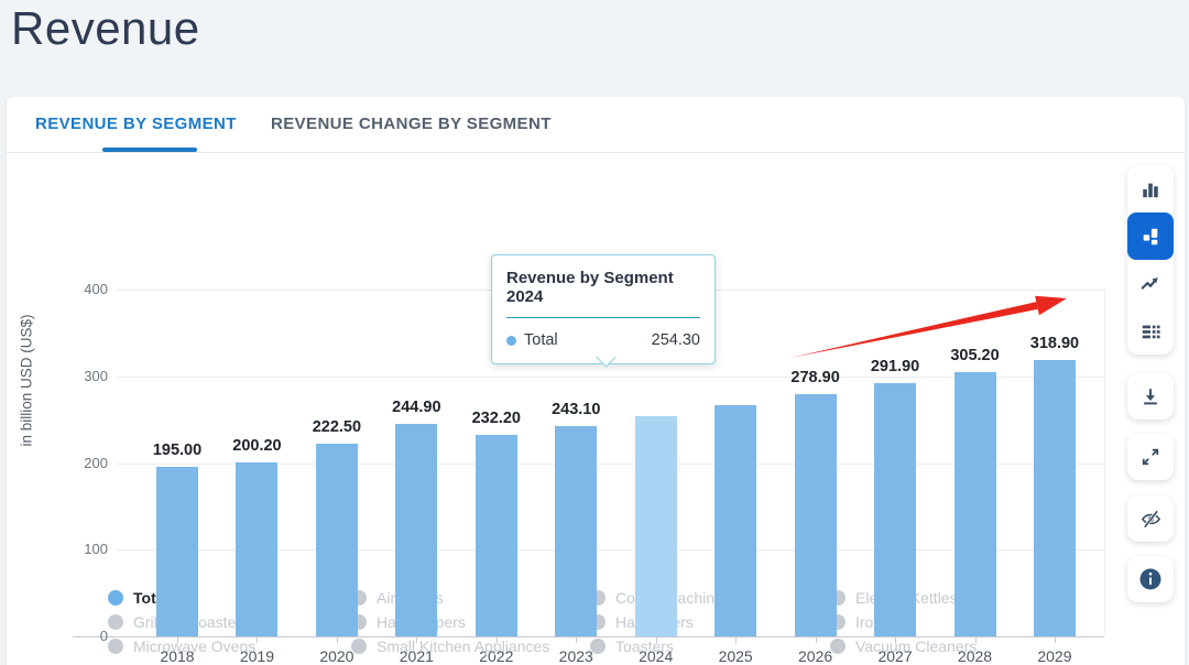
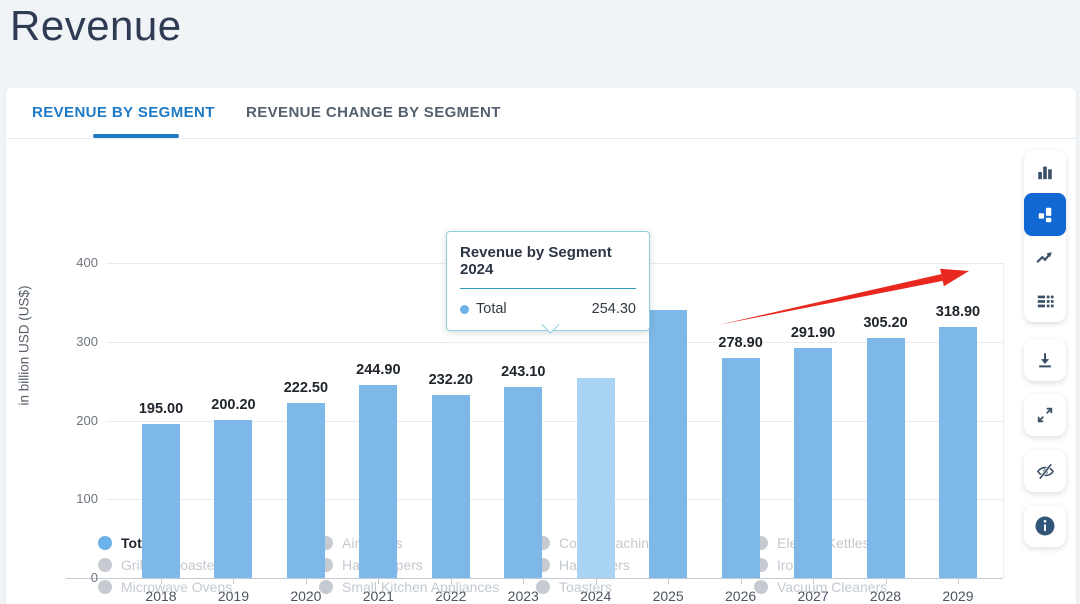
2025: 270 -> 340
